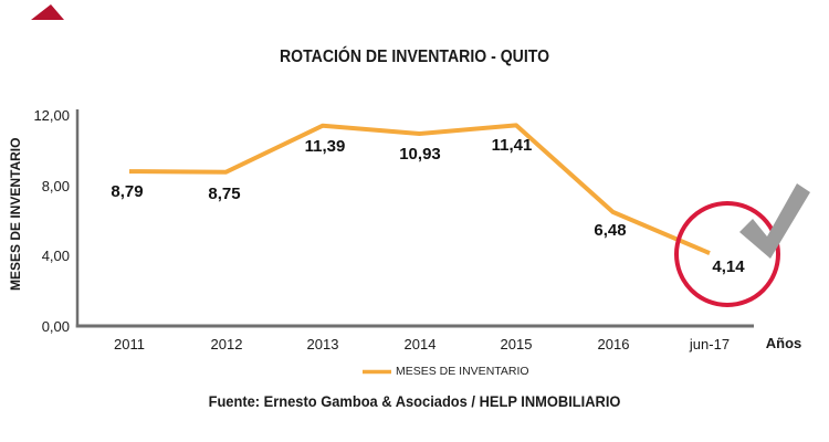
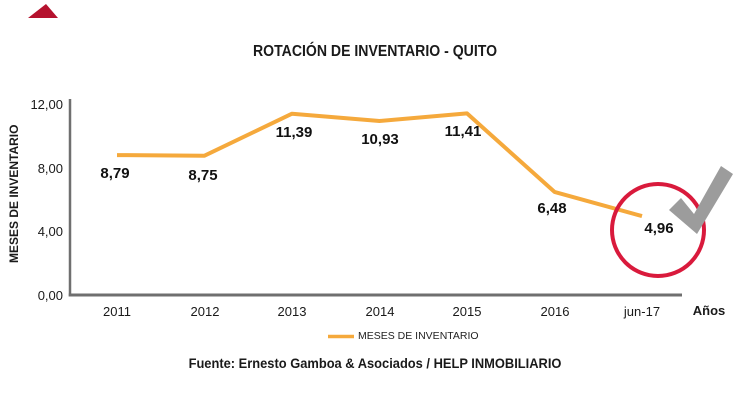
jun-17: 4,14 -> 4,96
